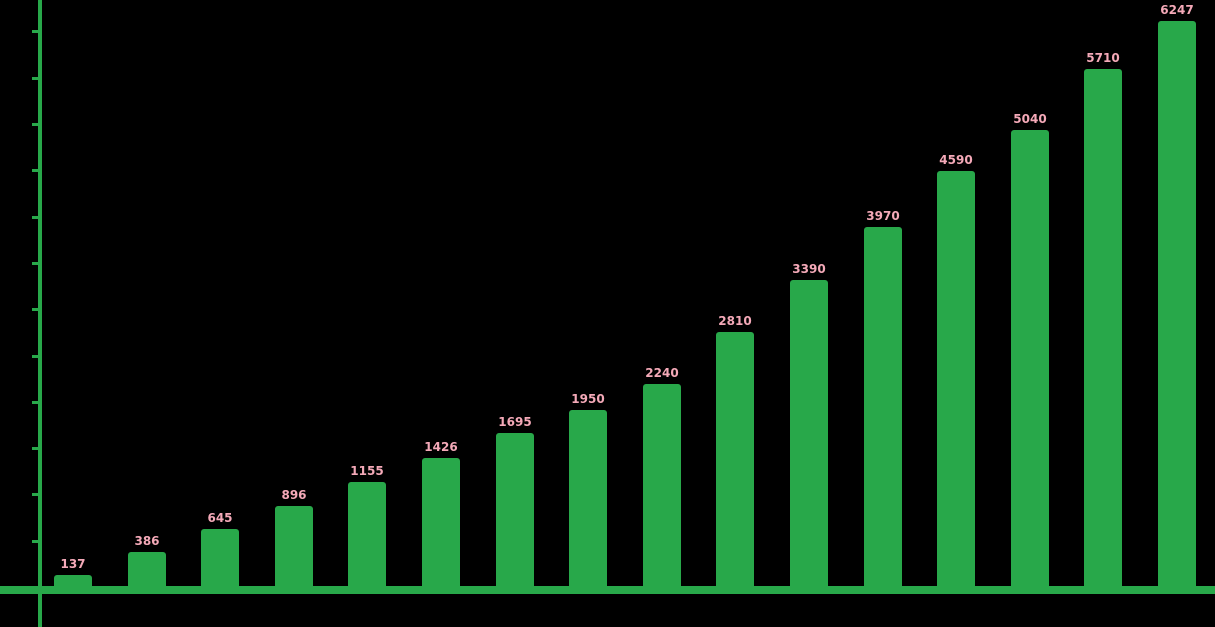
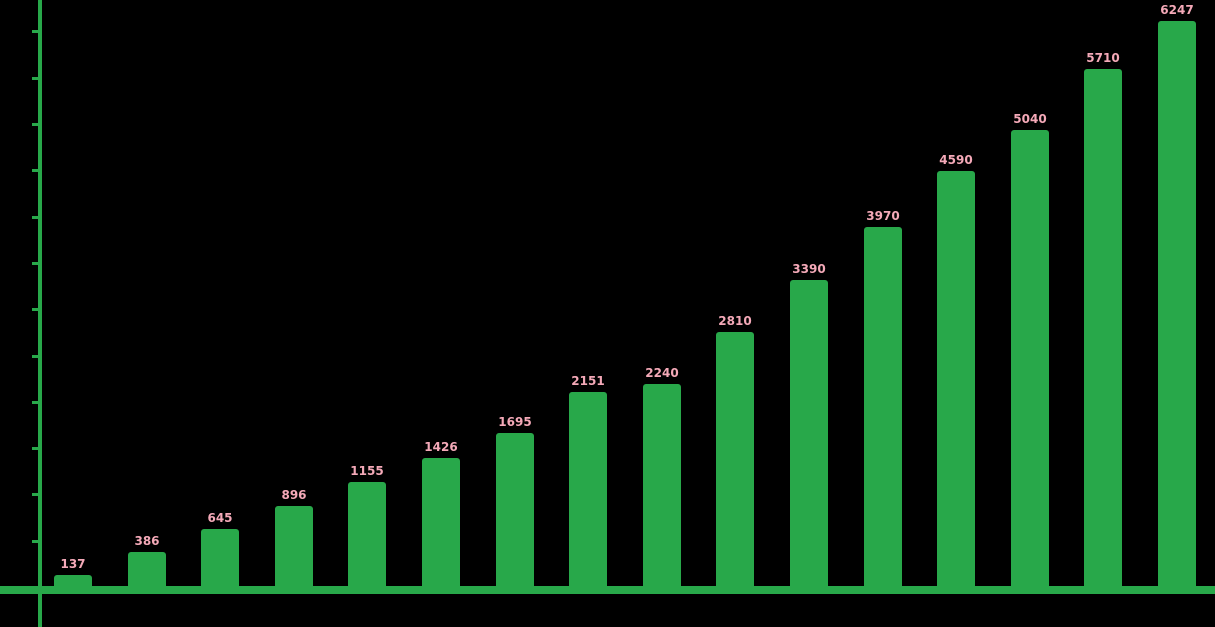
8: 1950 -> 2151
